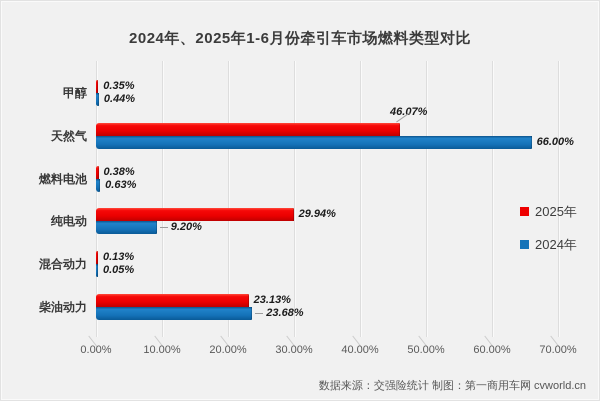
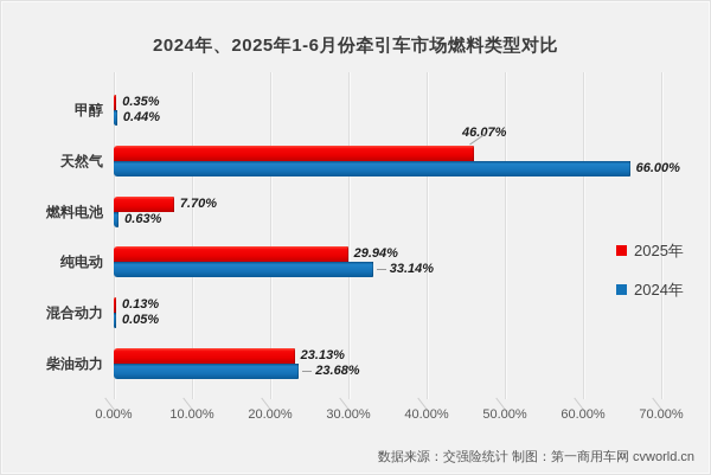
2025年/燃料电池: 0.38% -> 7.70%
2024年/纯电动: 9.20% -> 33.14%
